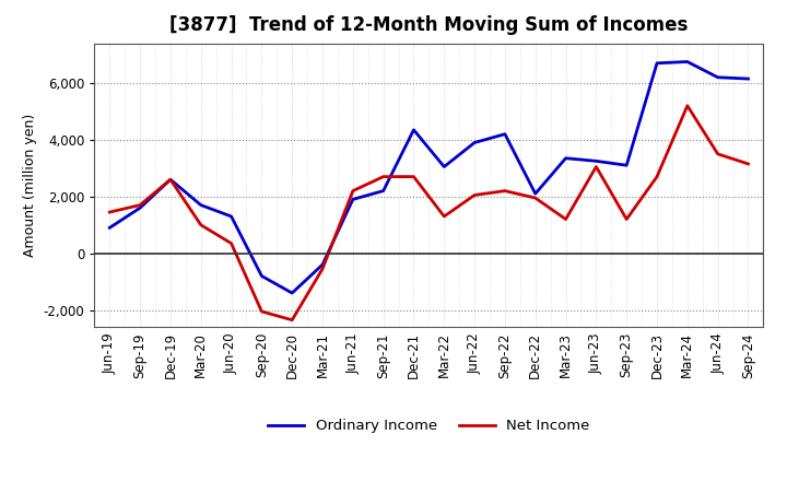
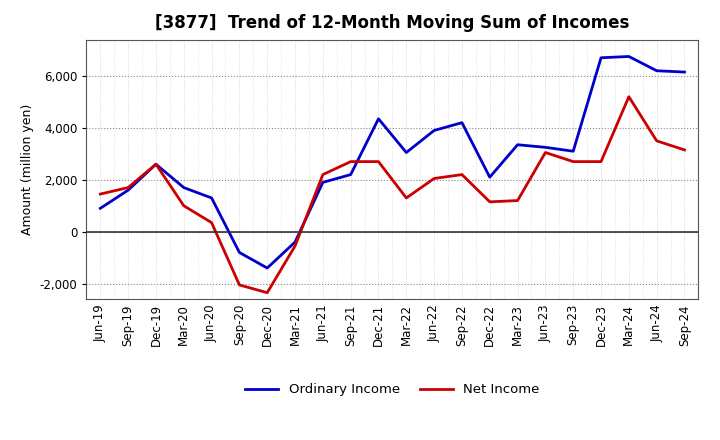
Net Income/Dec-22: 1,950 -> 1,150
Net Income/Sep-23: 1,200 -> 2,700
